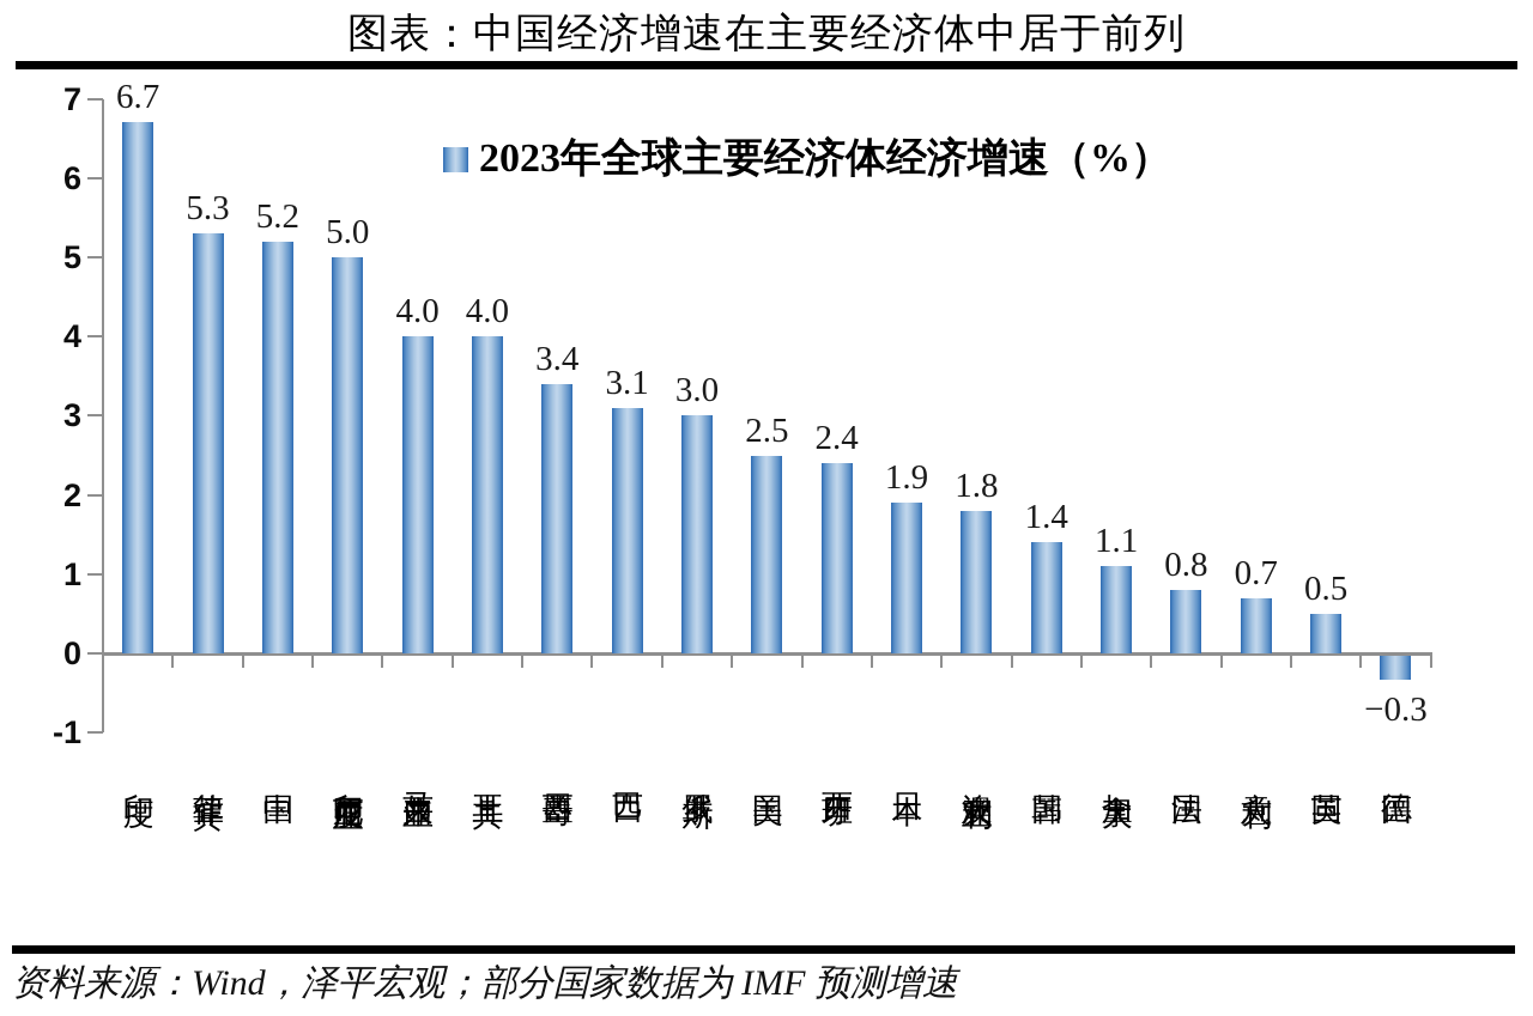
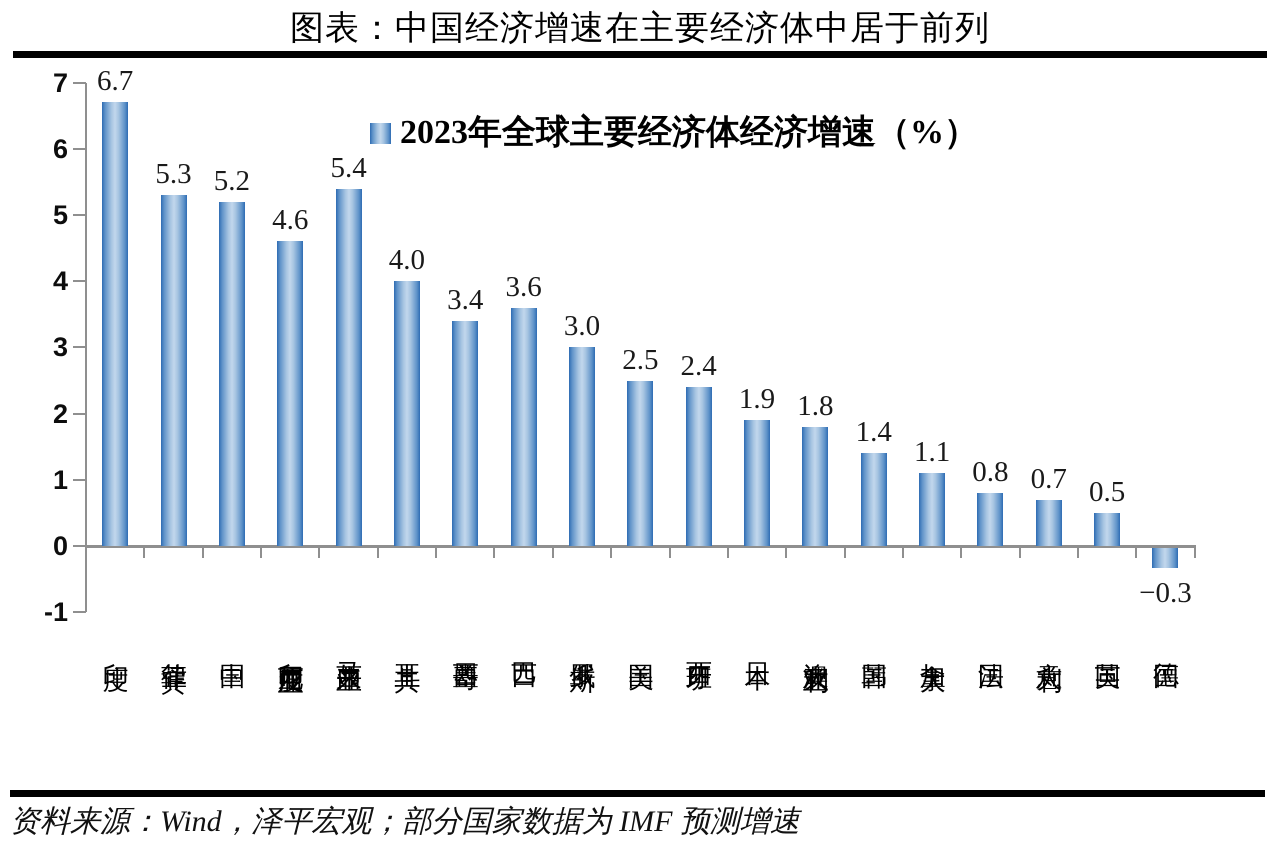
印度尼西亚: 5.0 -> 4.6
马来西亚: 4.0 -> 5.4
巴西: 3.1 -> 3.6
